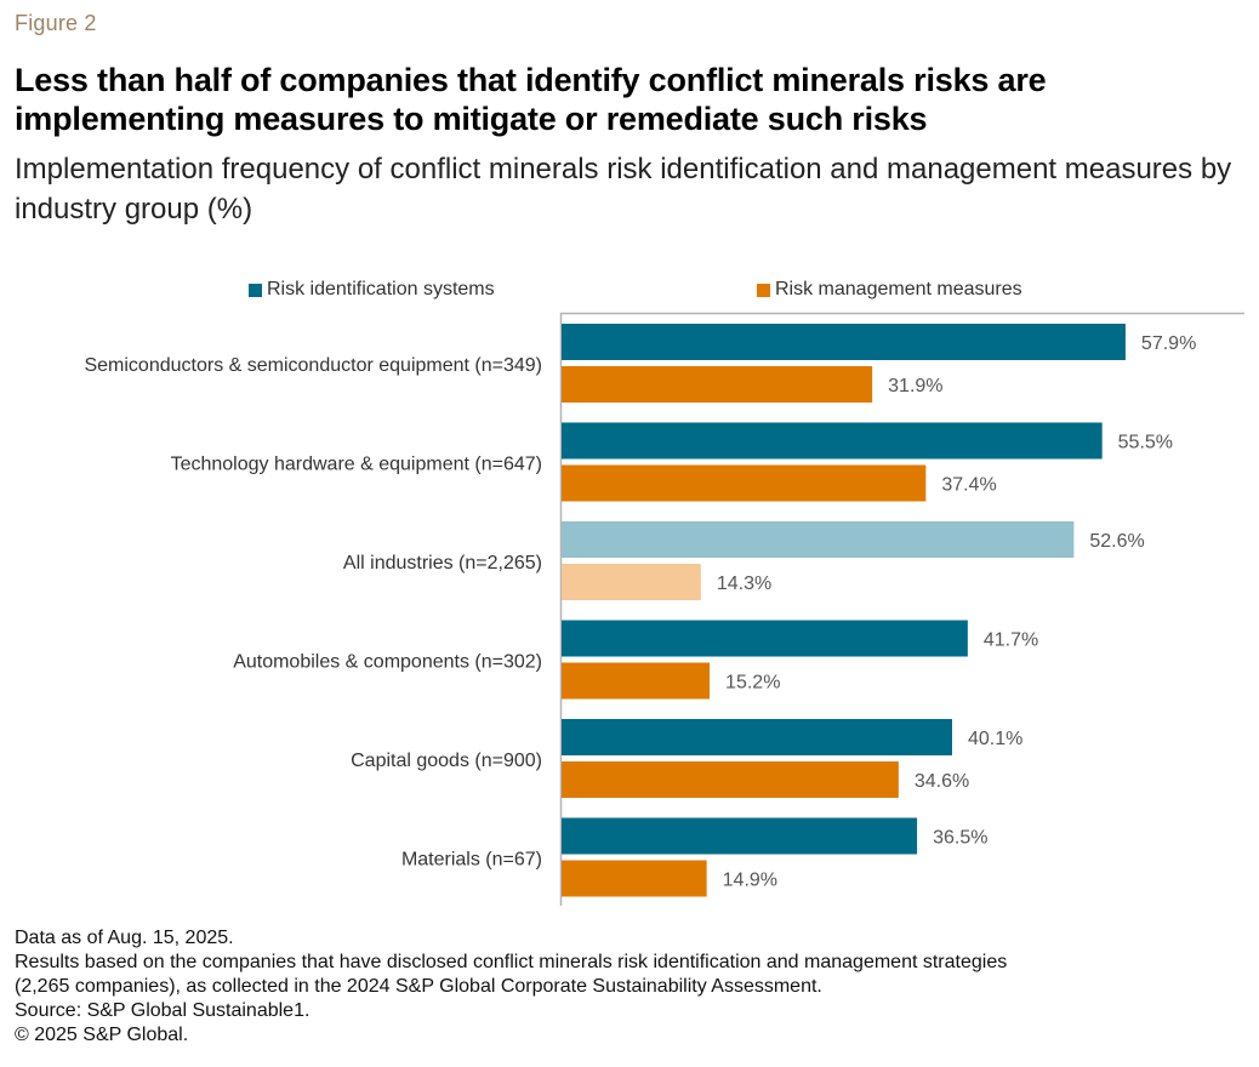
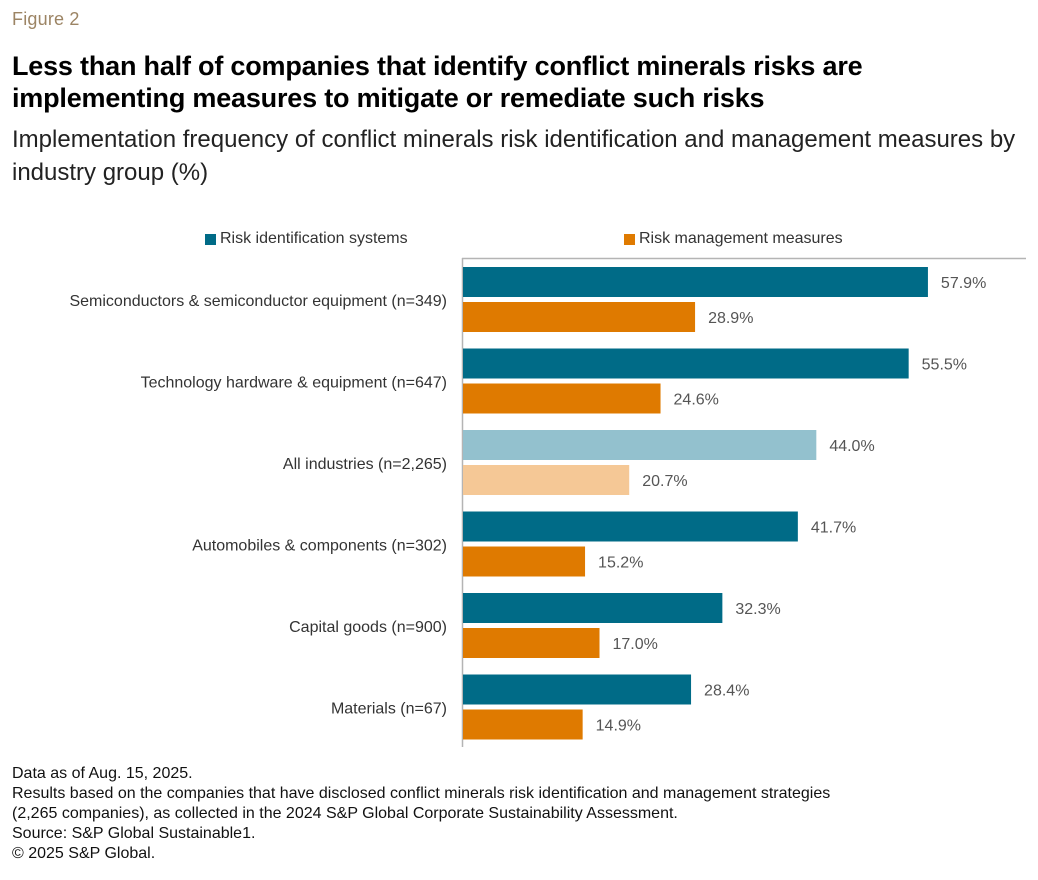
Risk management measures/Semiconductors & semiconductor equipment (n=349): 31.9% -> 28.9%
Risk management measures/Technology hardware & equipment (n=647): 37.4% -> 24.6%
Risk identification systems/All industries (n=2,265): 52.6% -> 44.0%
Risk management measures/All industries (n=2,265): 14.3% -> 20.7%
Risk identification systems/Capital goods (n=900): 40.1% -> 32.3%
Risk management measures/Capital goods (n=900): 34.6% -> 17.0%
Risk identification systems/Materials (n=67): 36.5% -> 28.4%
